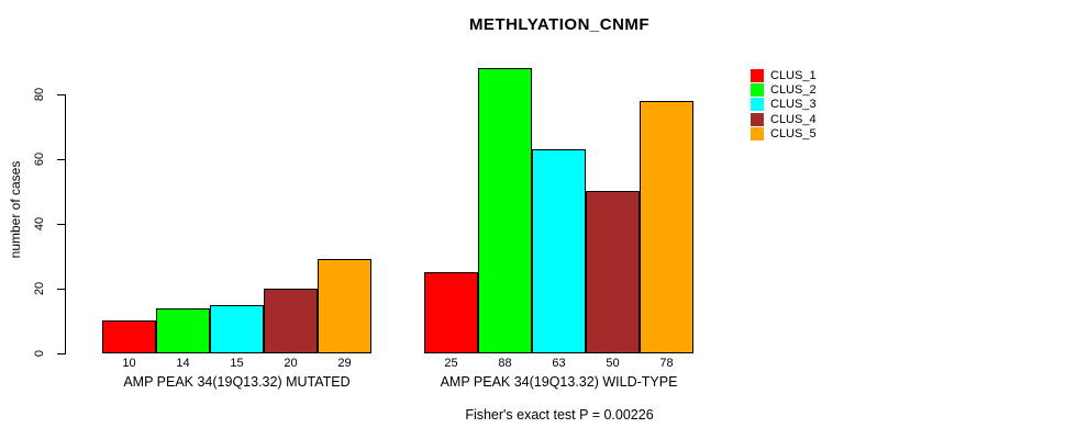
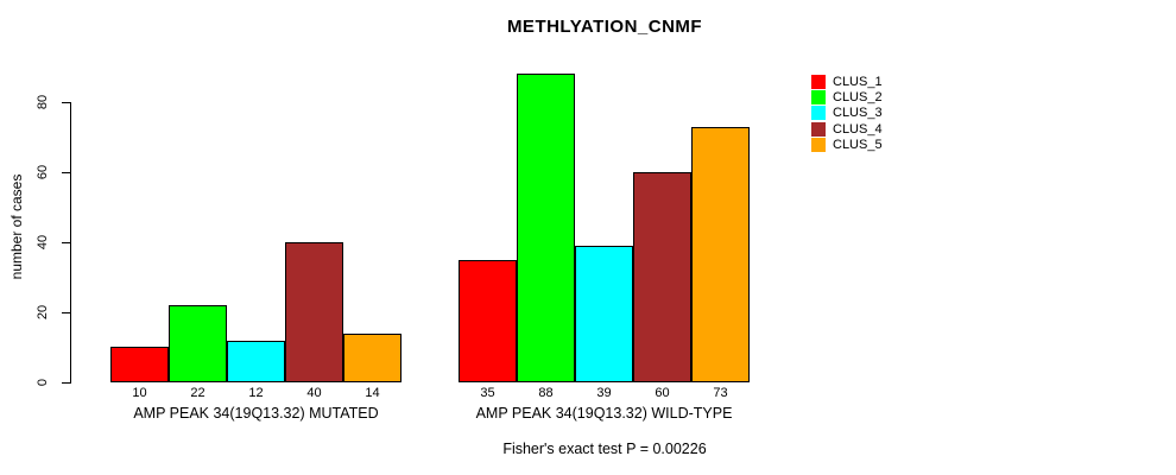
CLUS_2/AMP PEAK 34(19Q13.32) MUTATED: 14 -> 22
CLUS_3/AMP PEAK 34(19Q13.32) MUTATED: 15 -> 12
CLUS_4/AMP PEAK 34(19Q13.32) MUTATED: 20 -> 40
CLUS_5/AMP PEAK 34(19Q13.32) MUTATED: 29 -> 14
CLUS_1/AMP PEAK 34(19Q13.32) WILD-TYPE: 25 -> 35
CLUS_3/AMP PEAK 34(19Q13.32) WILD-TYPE: 63 -> 39
CLUS_4/AMP PEAK 34(19Q13.32) WILD-TYPE: 50 -> 60
CLUS_5/AMP PEAK 34(19Q13.32) WILD-TYPE: 78 -> 73
